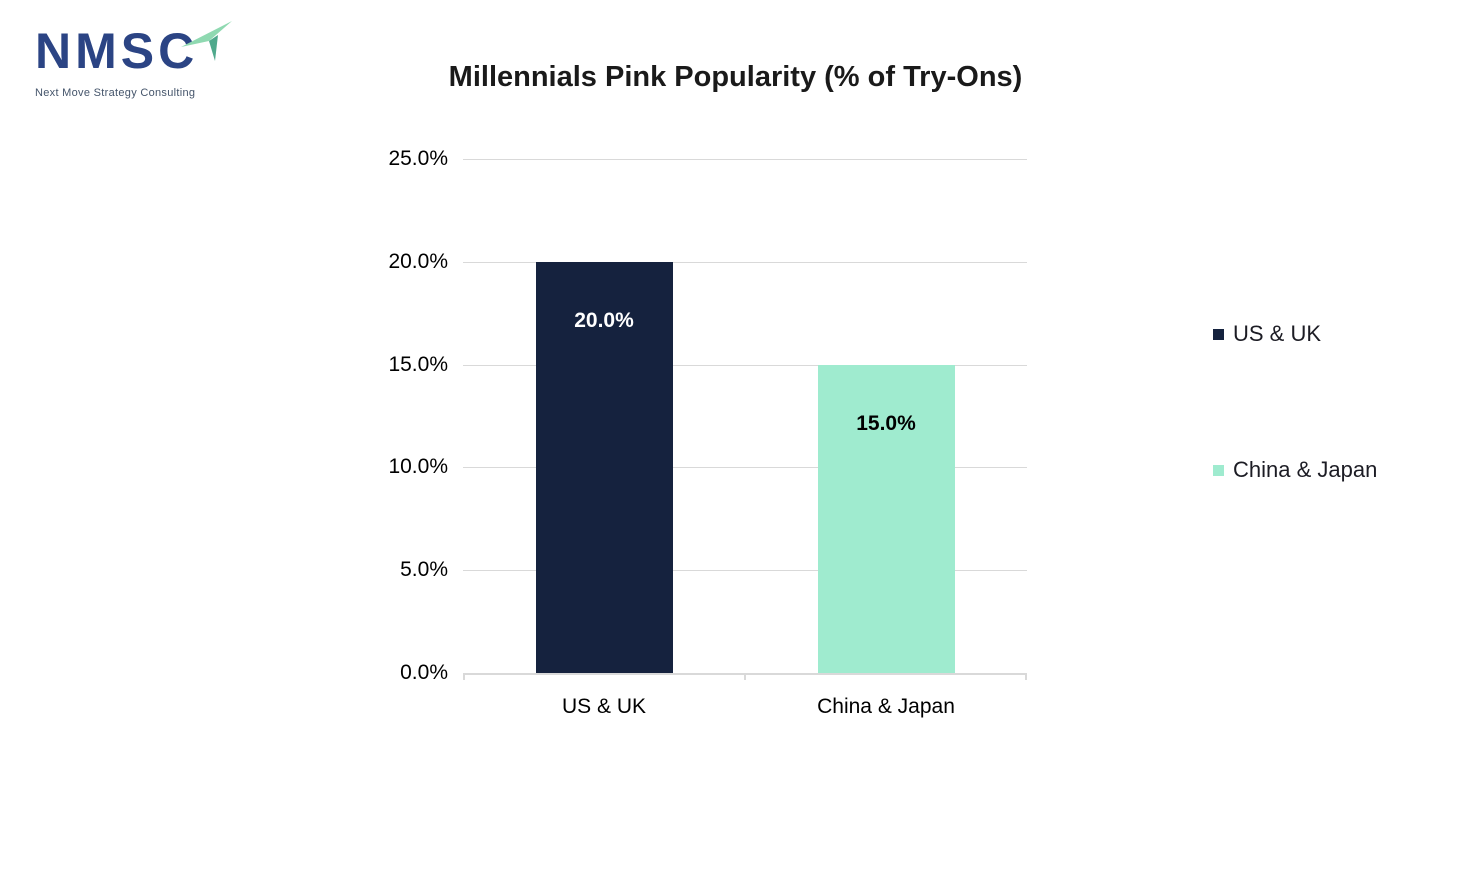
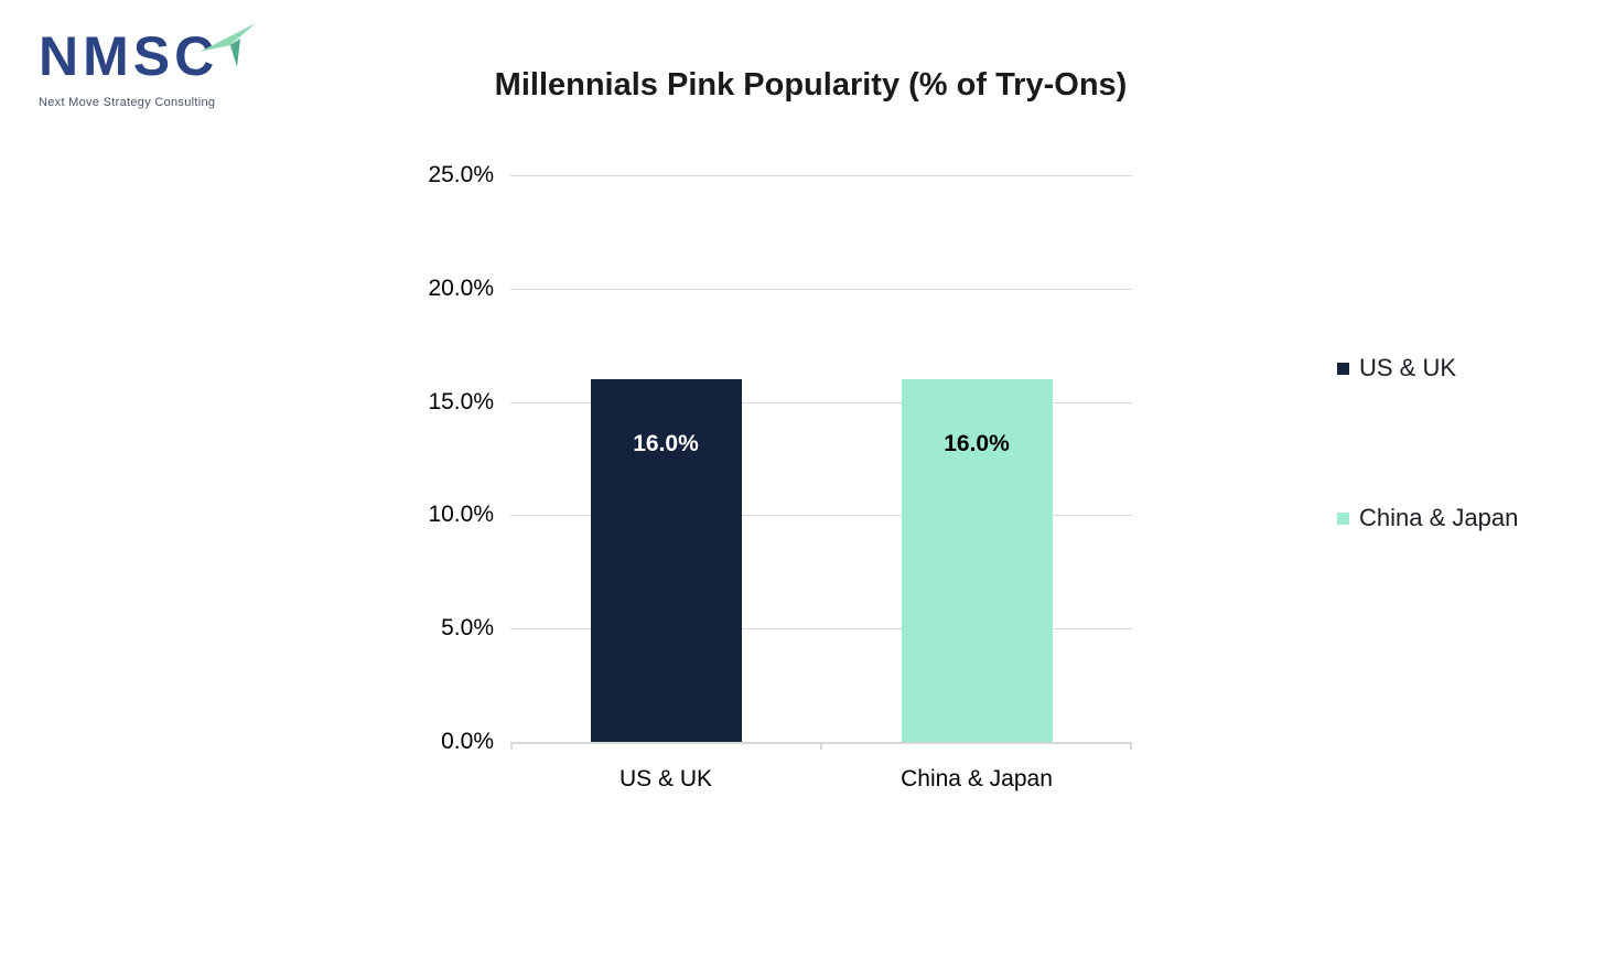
US & UK: 20.0% -> 16.0%
China & Japan: 15.0% -> 16.0%
